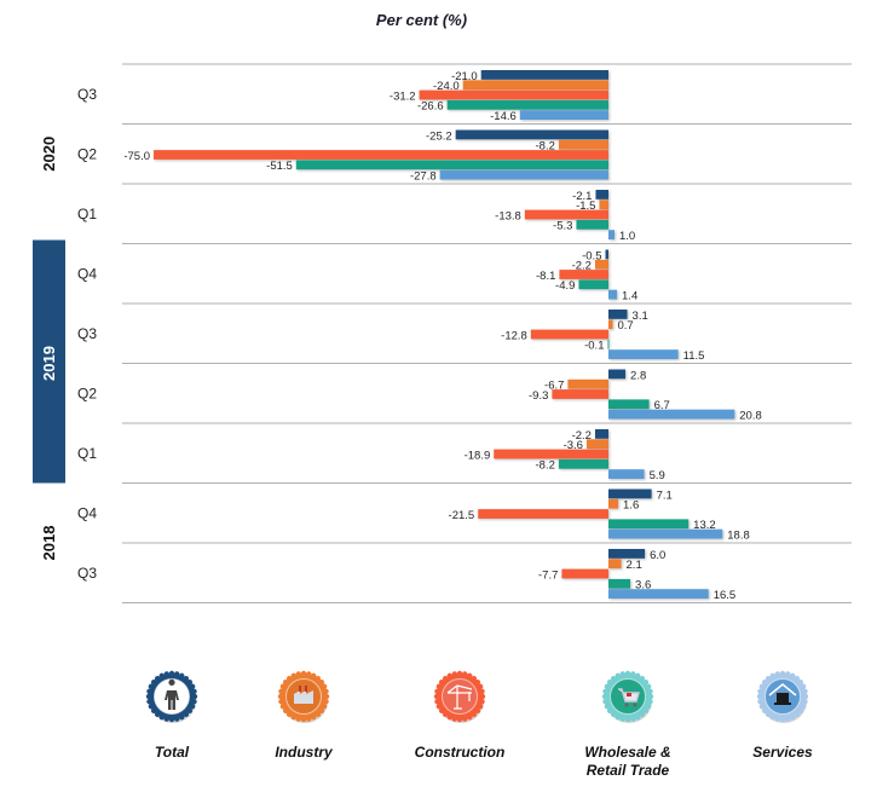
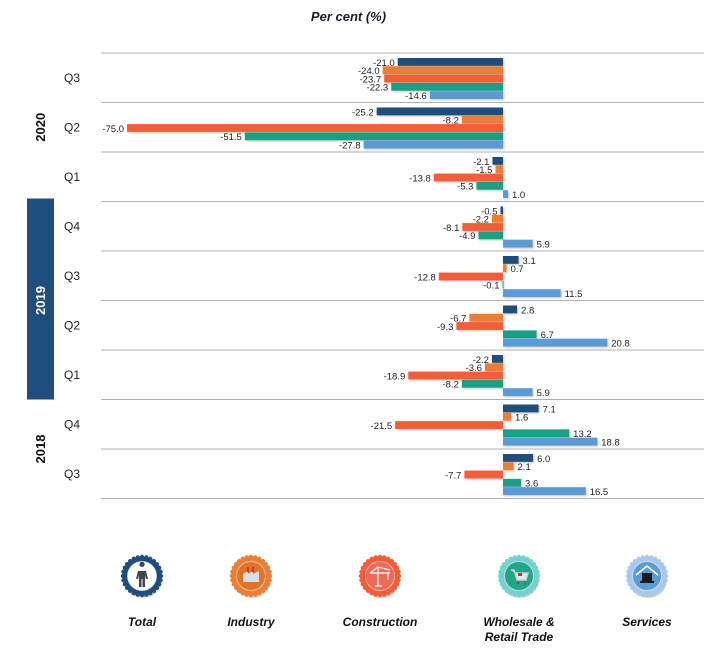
Construction/2020 Q3: -31.2 -> -23.7
Wholesale & Retail Trade/2020 Q3: -26.6 -> -22.3
Services/2019 Q4: 1.4 -> 5.9
